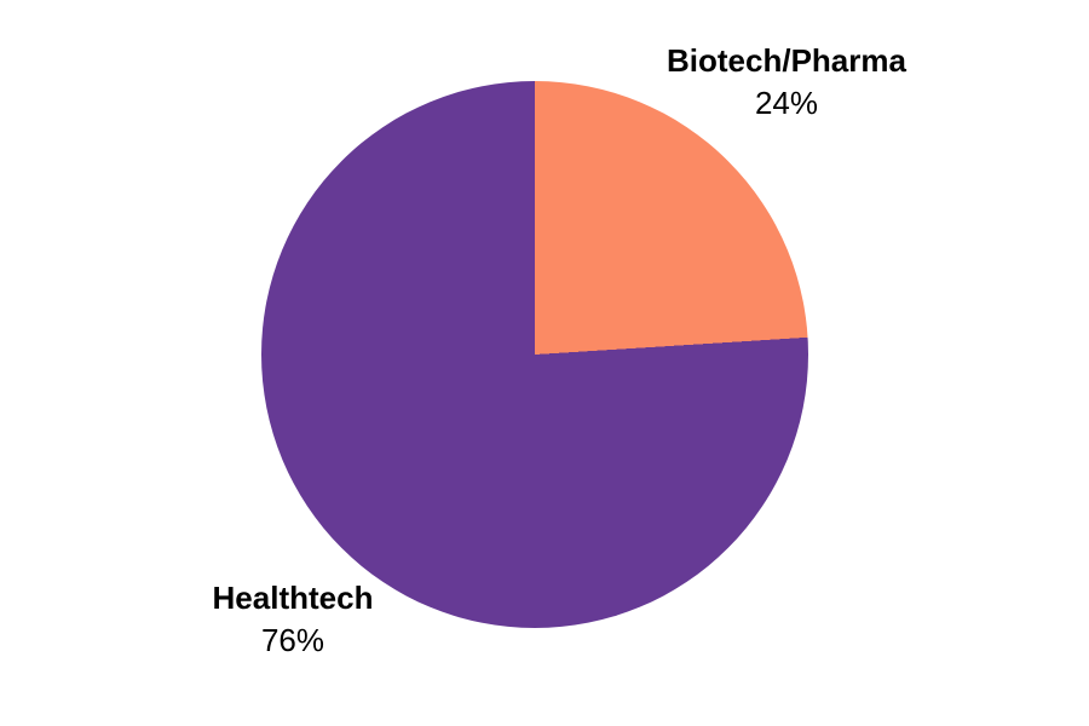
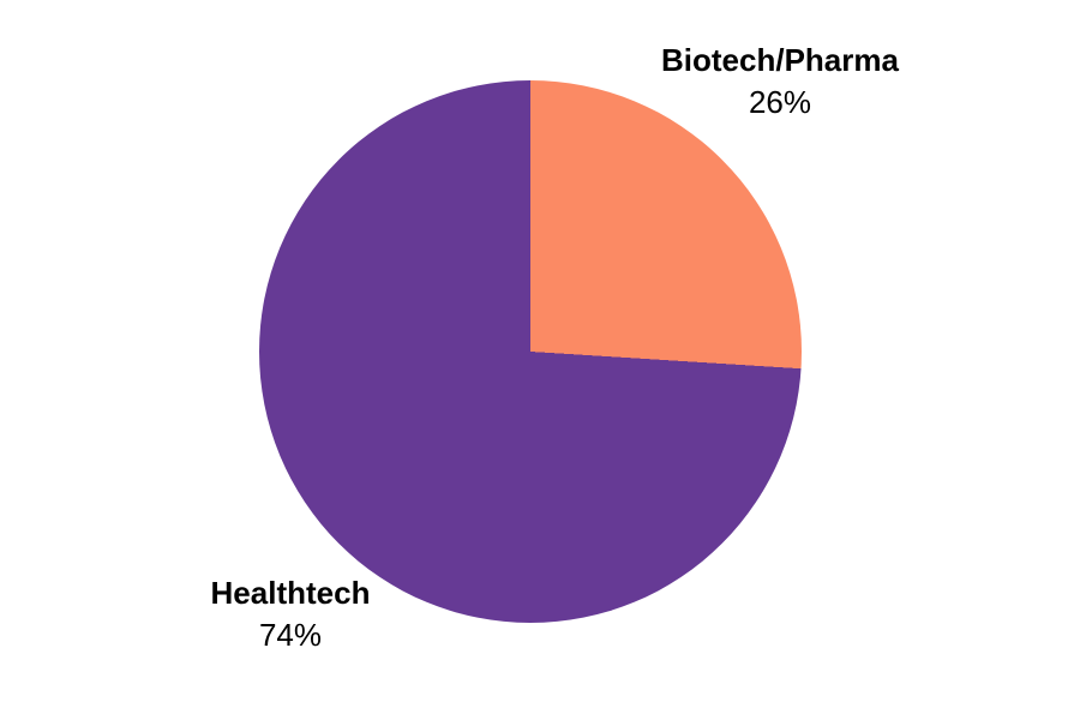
Biotech/Pharma: 24% -> 26%
Healthtech: 76% -> 74%
